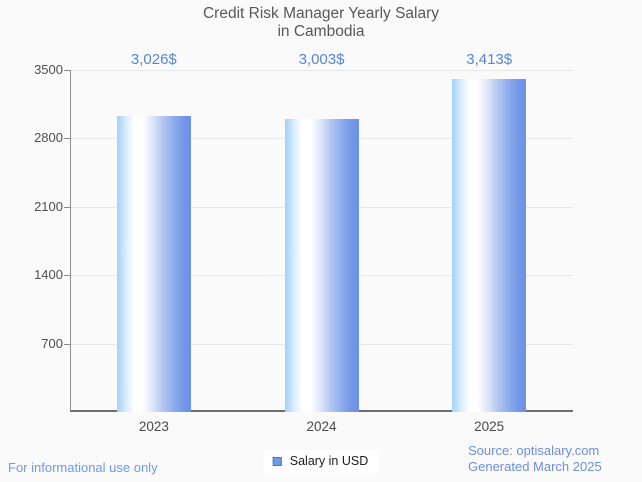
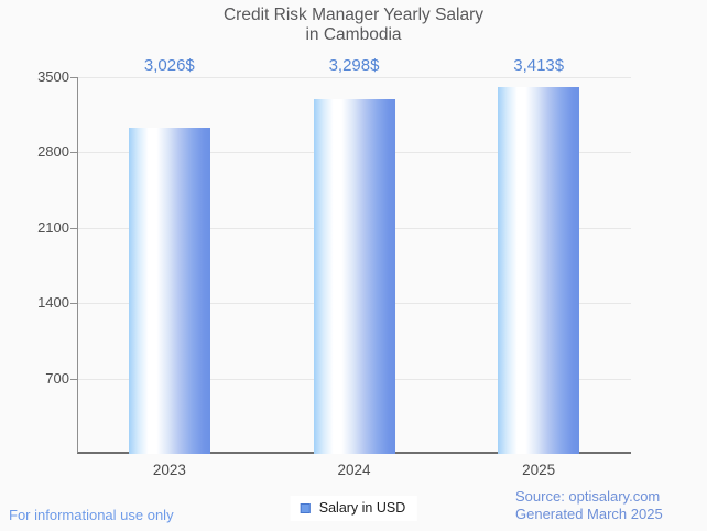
2024: 3,003 -> 3,298
